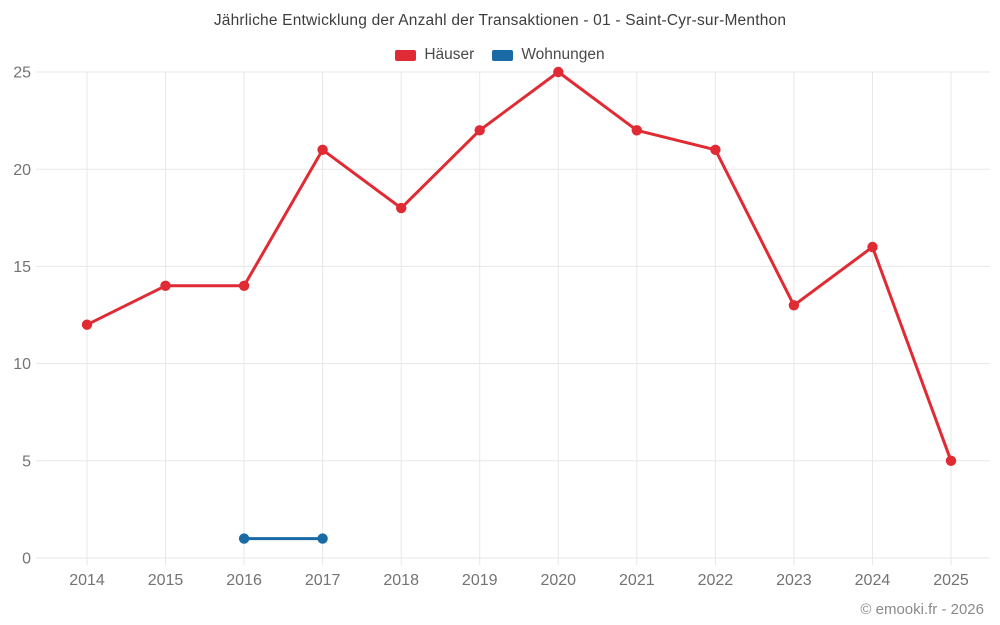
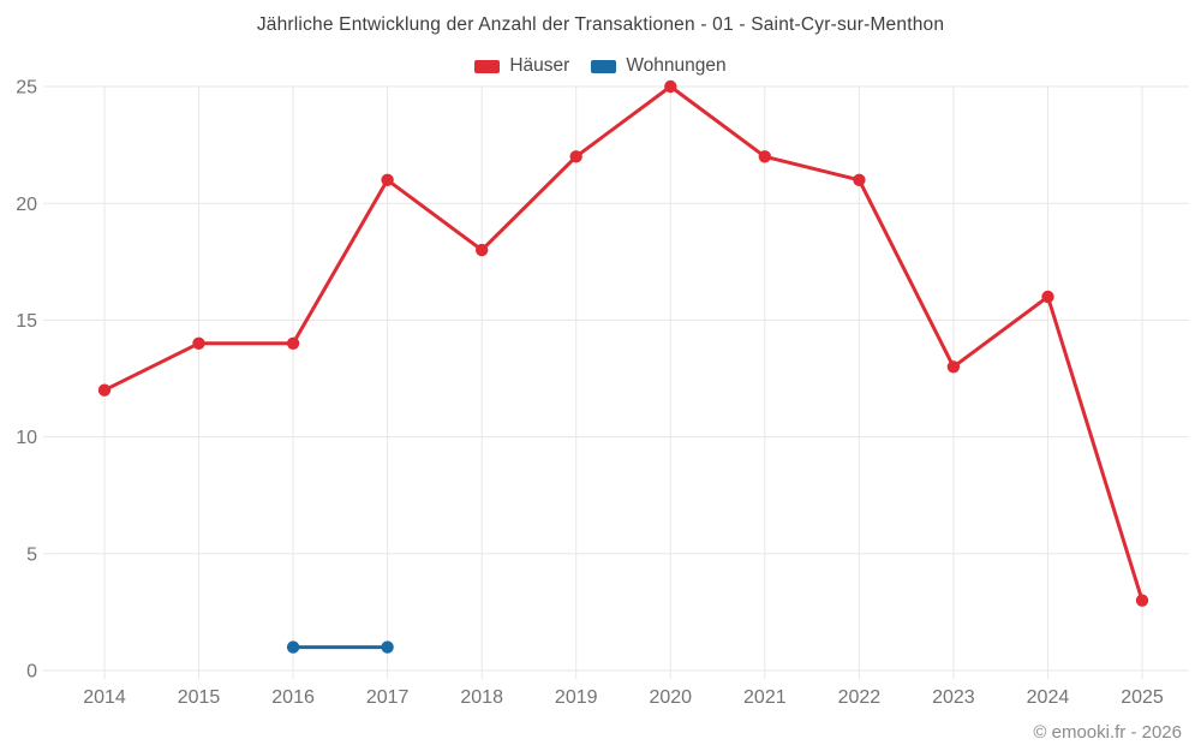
Häuser/2025: 5 -> 3
